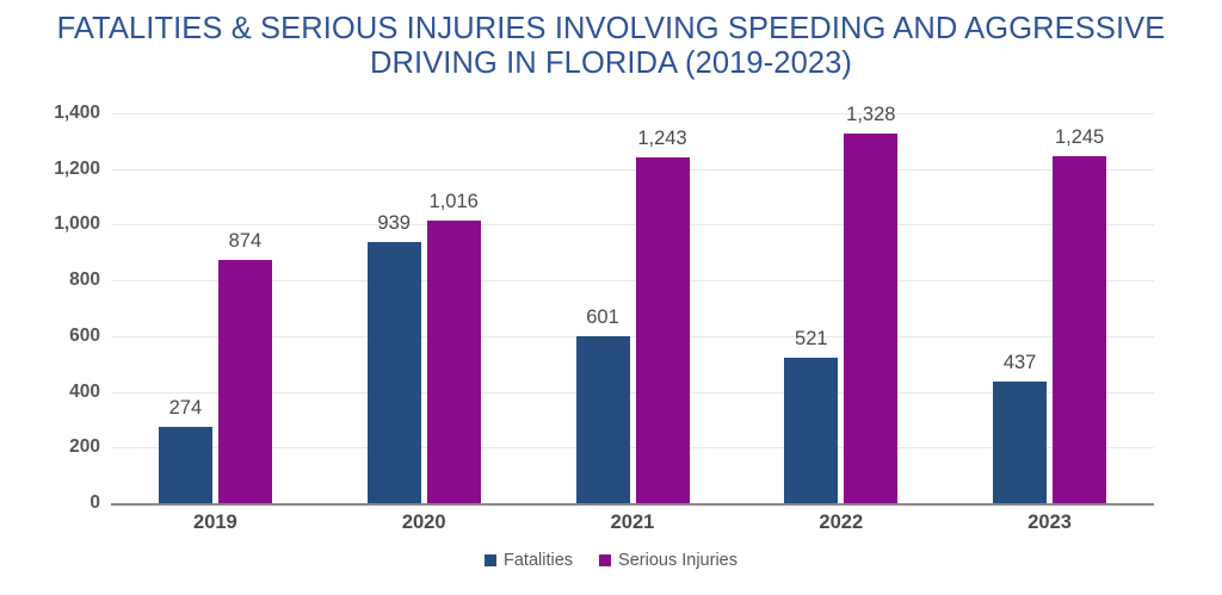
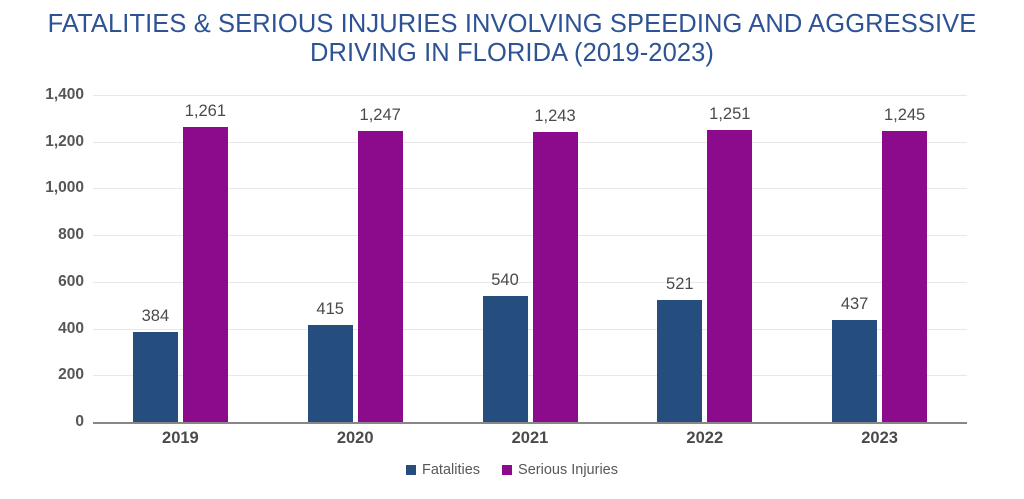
Fatalities/2019: 274 -> 384
Serious Injuries/2019: 874 -> 1,261
Fatalities/2020: 939 -> 415
Serious Injuries/2020: 1,016 -> 1,247
Fatalities/2021: 601 -> 540
Serious Injuries/2022: 1,328 -> 1,251
